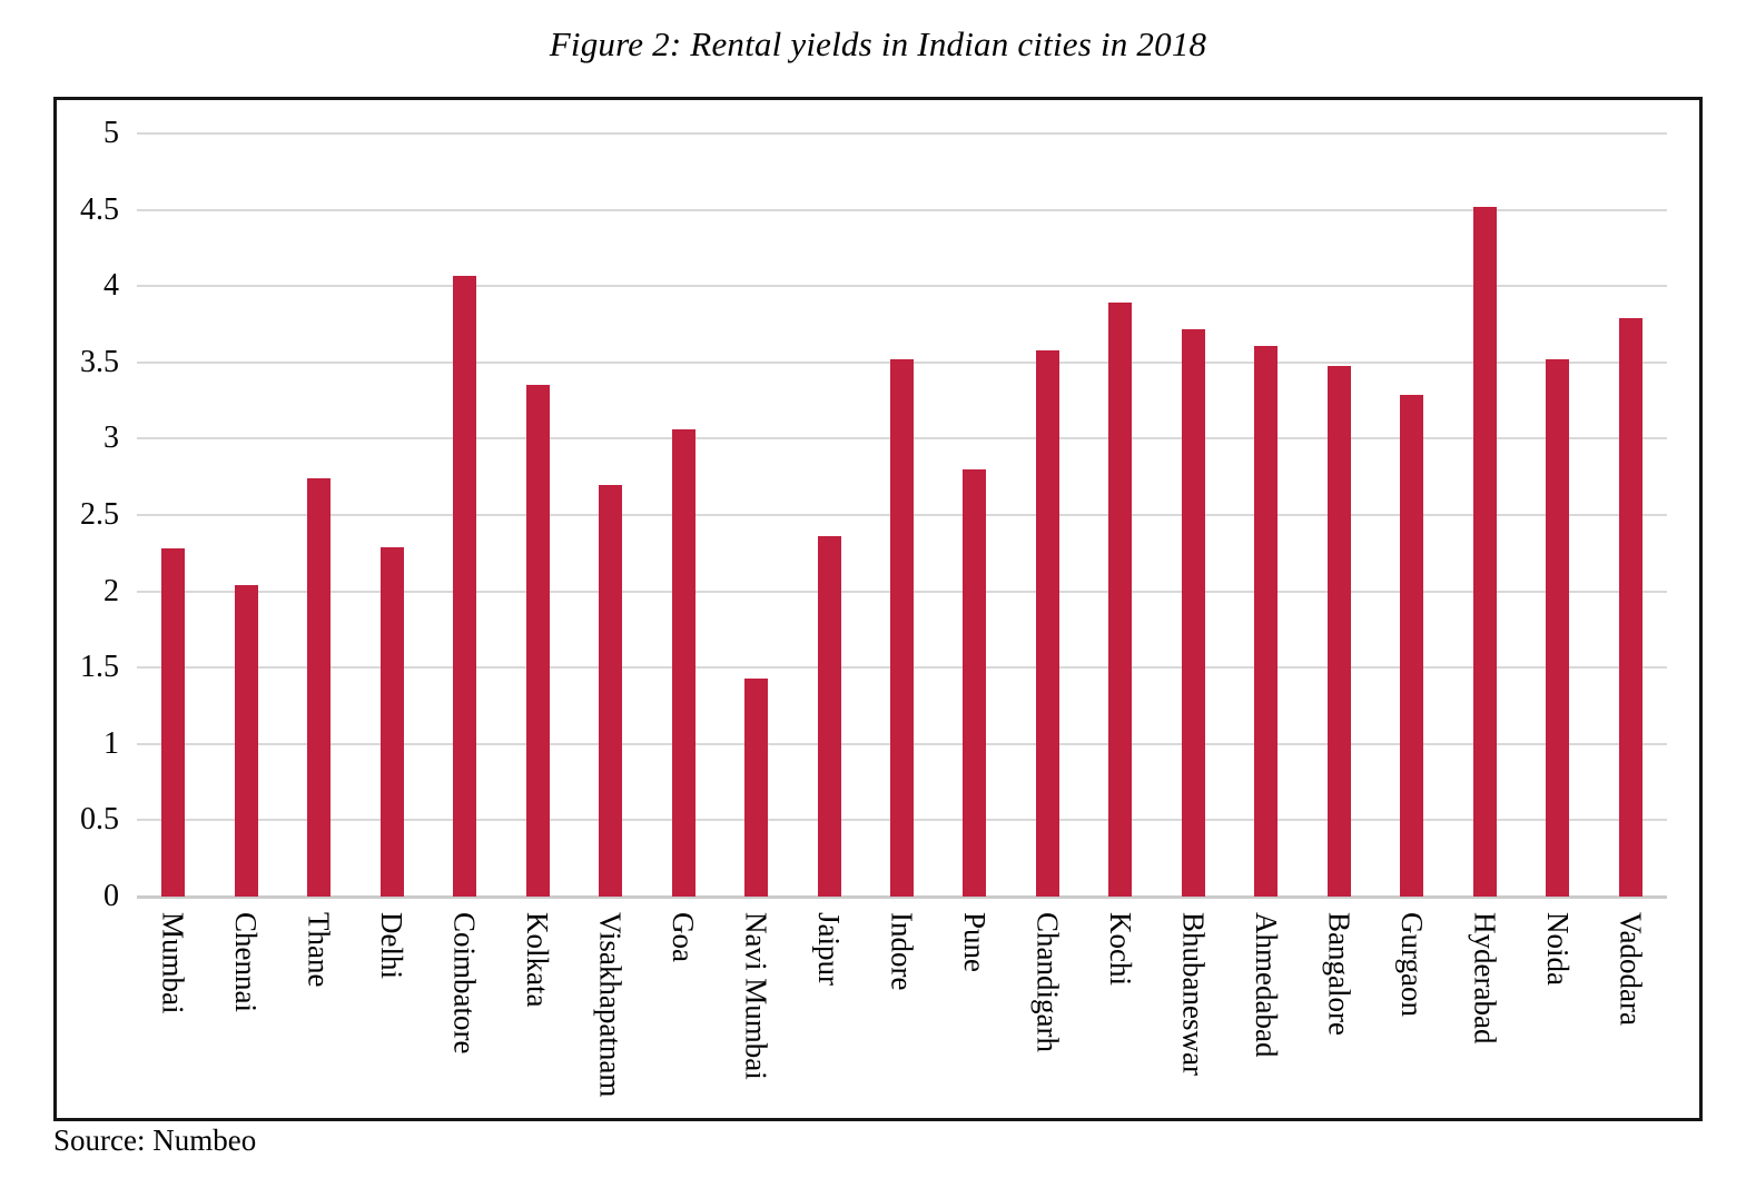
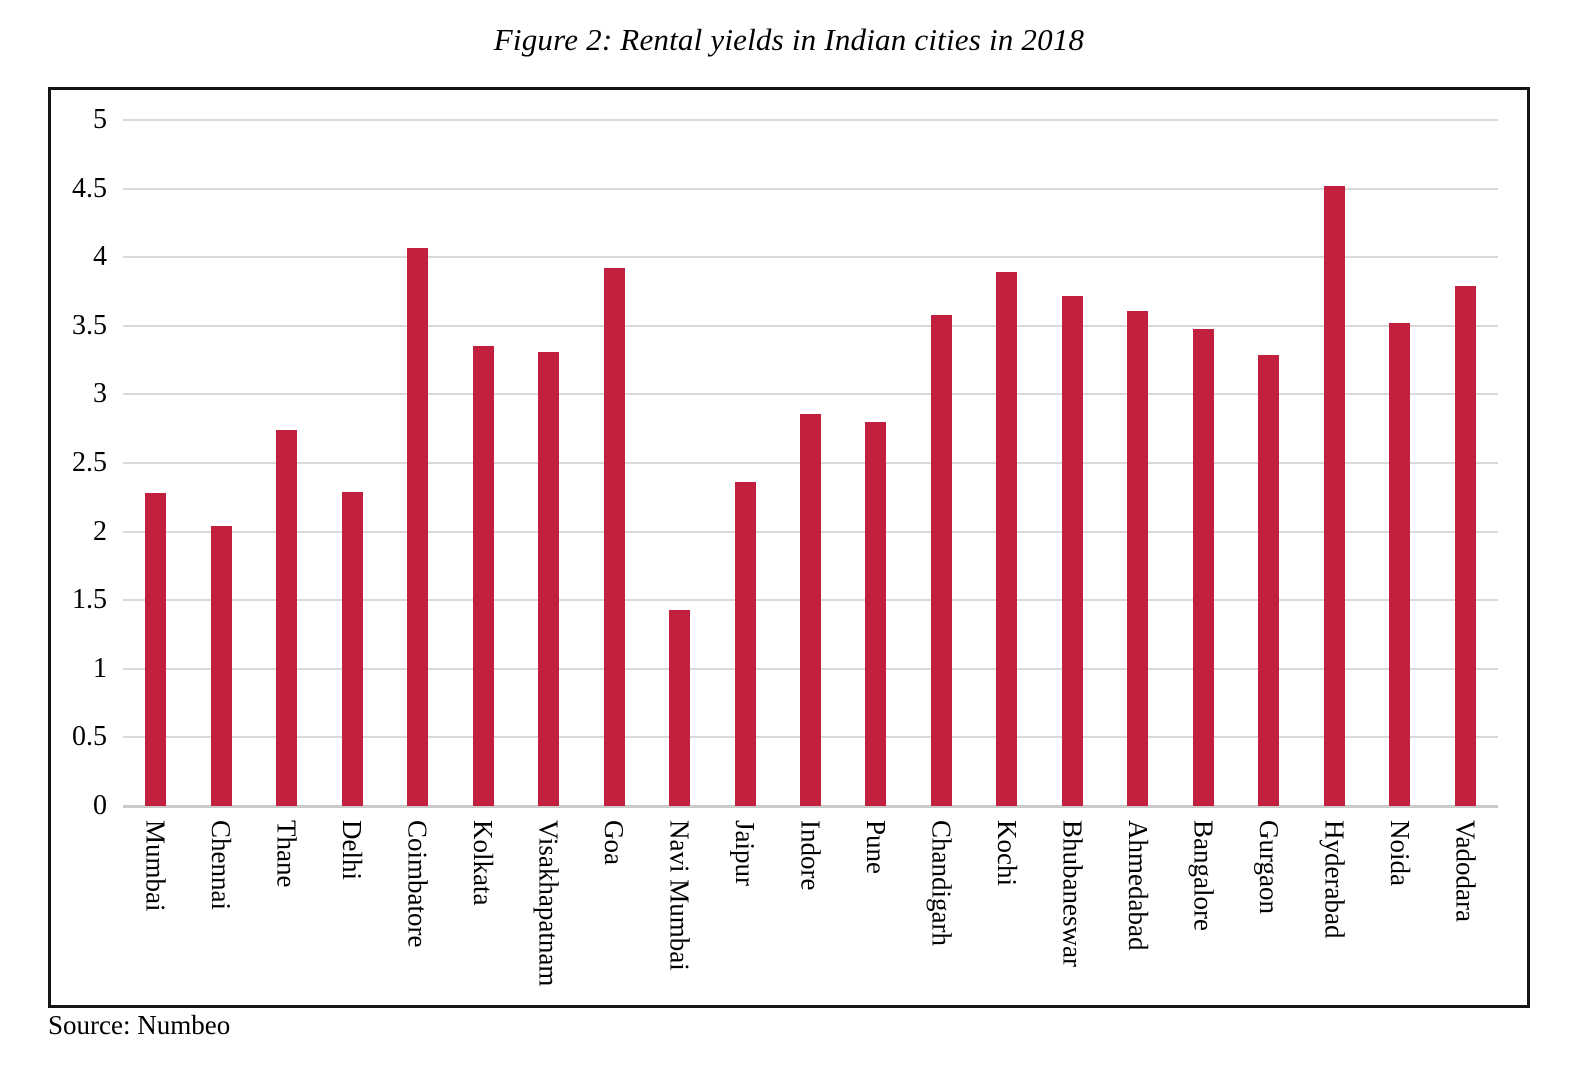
Visakhapatnam: 2.70 -> 3.31
Goa: 3.06 -> 3.92
Indore: 3.52 -> 2.86
